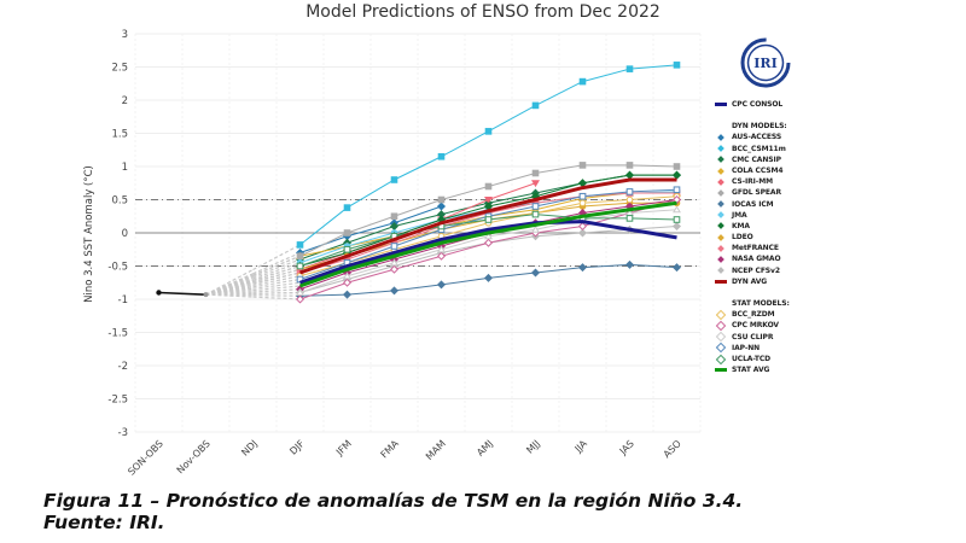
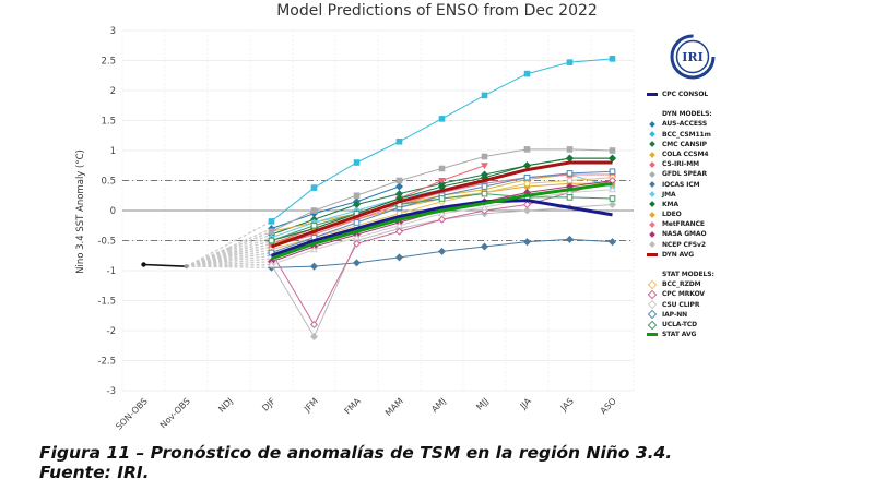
CPC MRKOV/DJF: -1.0 -> -0.7
NCEP CFSv2/JFM: -0.7 -> -2.1
CPC MRKOV/JFM: -0.8 -> -1.9
JMA/ASO: 0.6 -> 0.4
